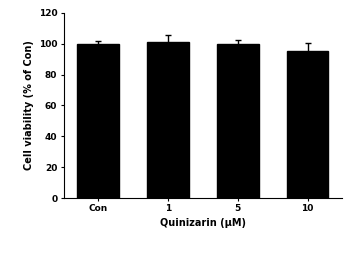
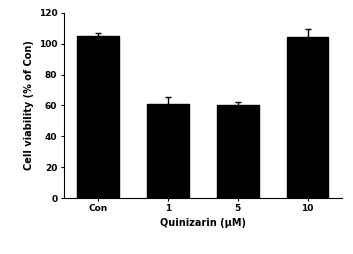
Con: 100 -> 105
1: 101 -> 61
5: 100 -> 60
10: 95 -> 104
